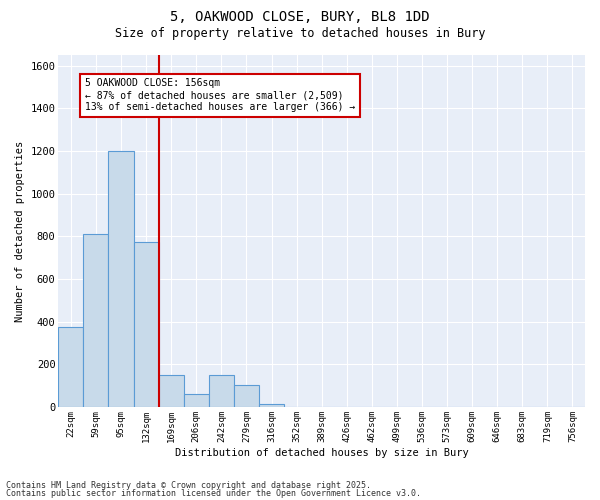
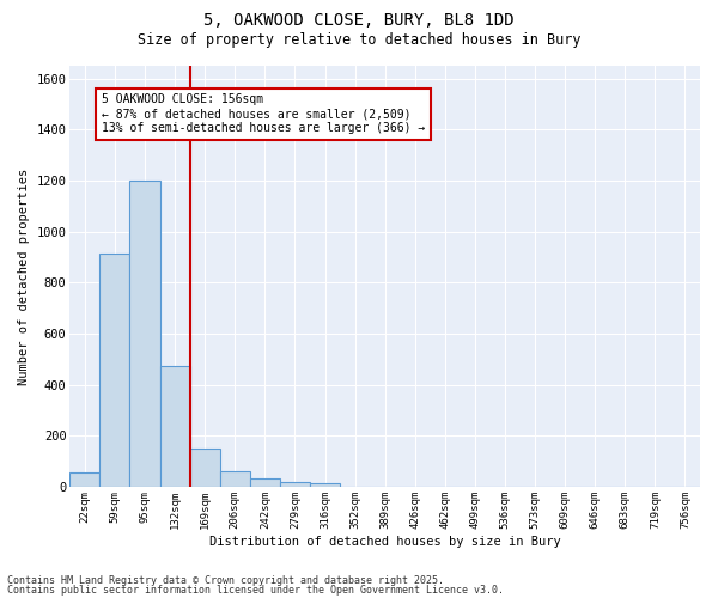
22sqm: 375 -> 55
59sqm: 810 -> 915
132sqm: 775 -> 475
242sqm: 150 -> 32
279sqm: 105 -> 18
